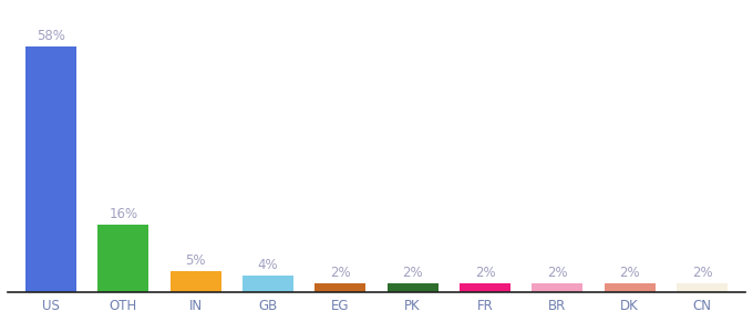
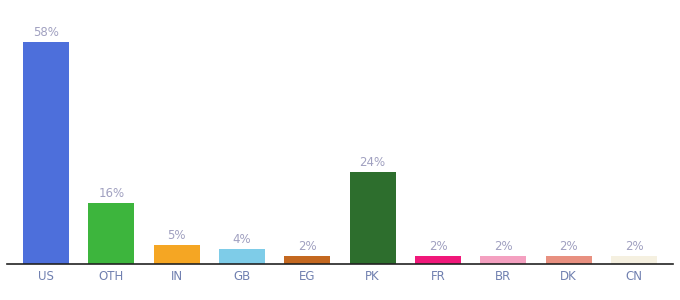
PK: 2% -> 24%
